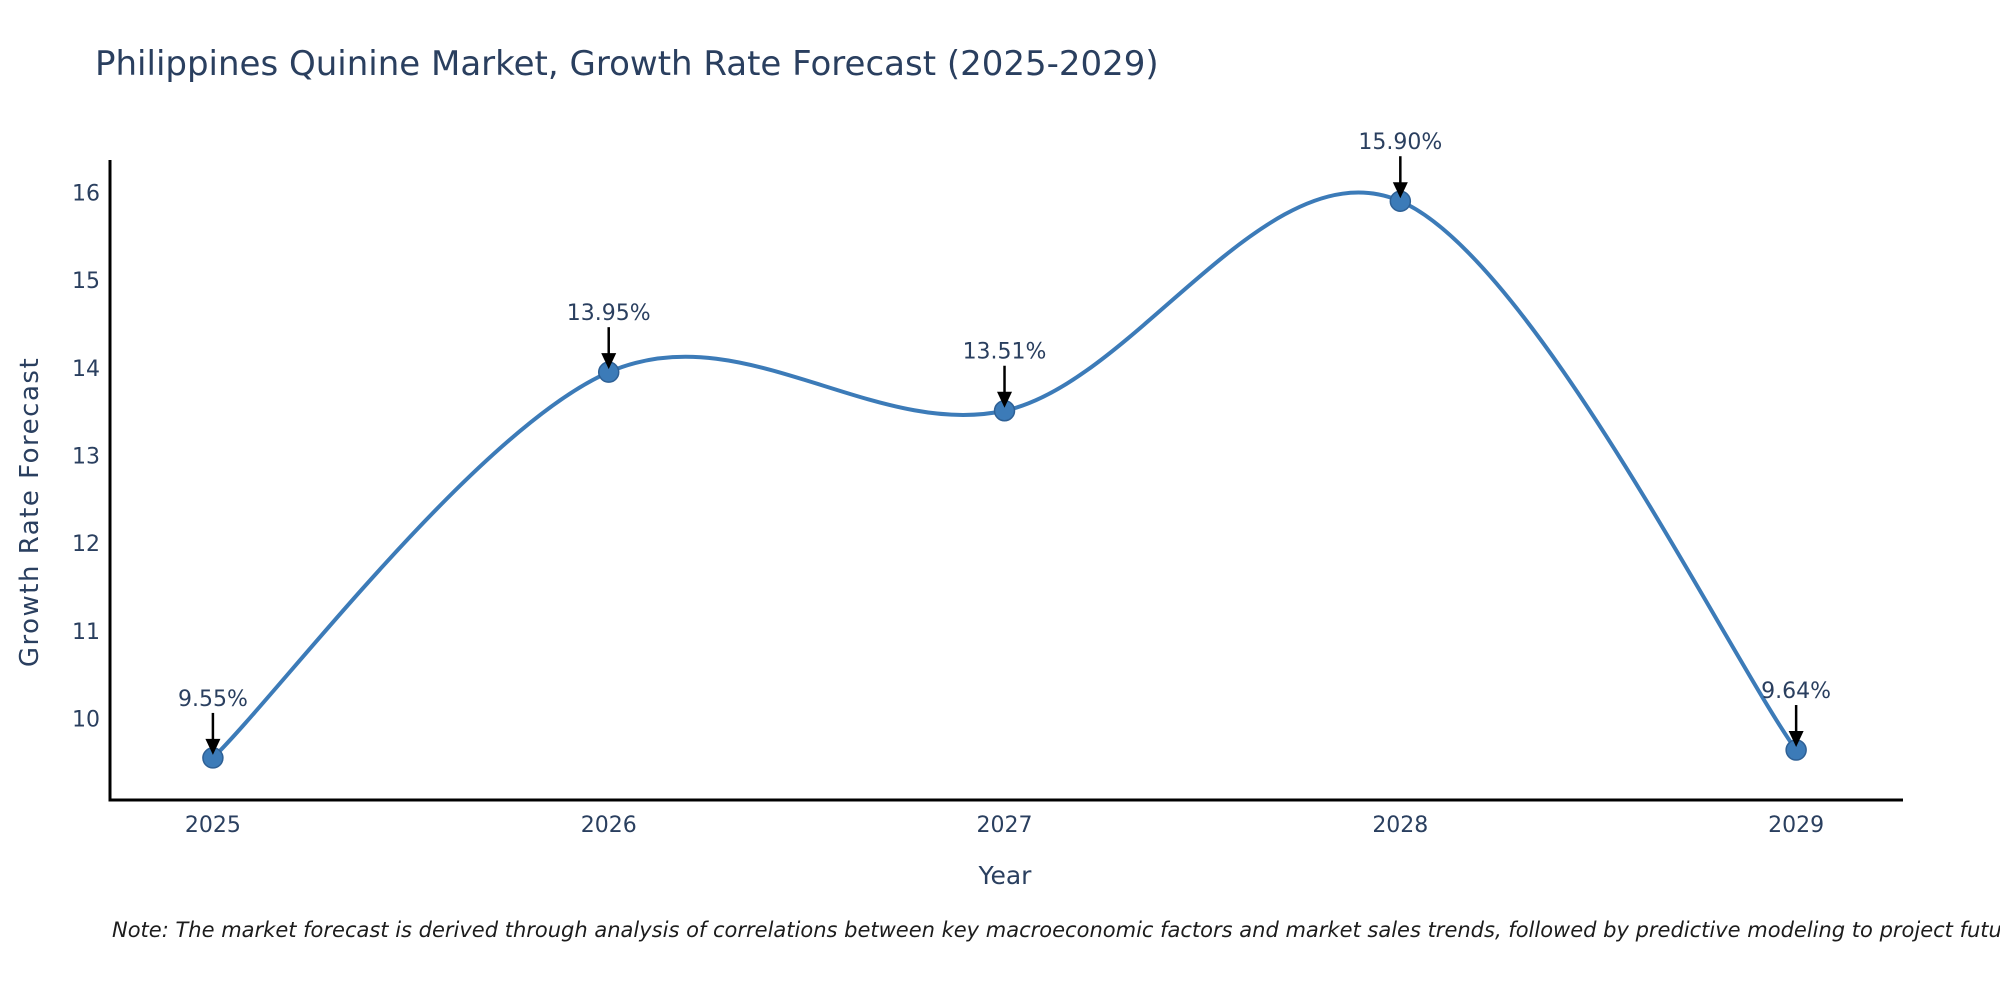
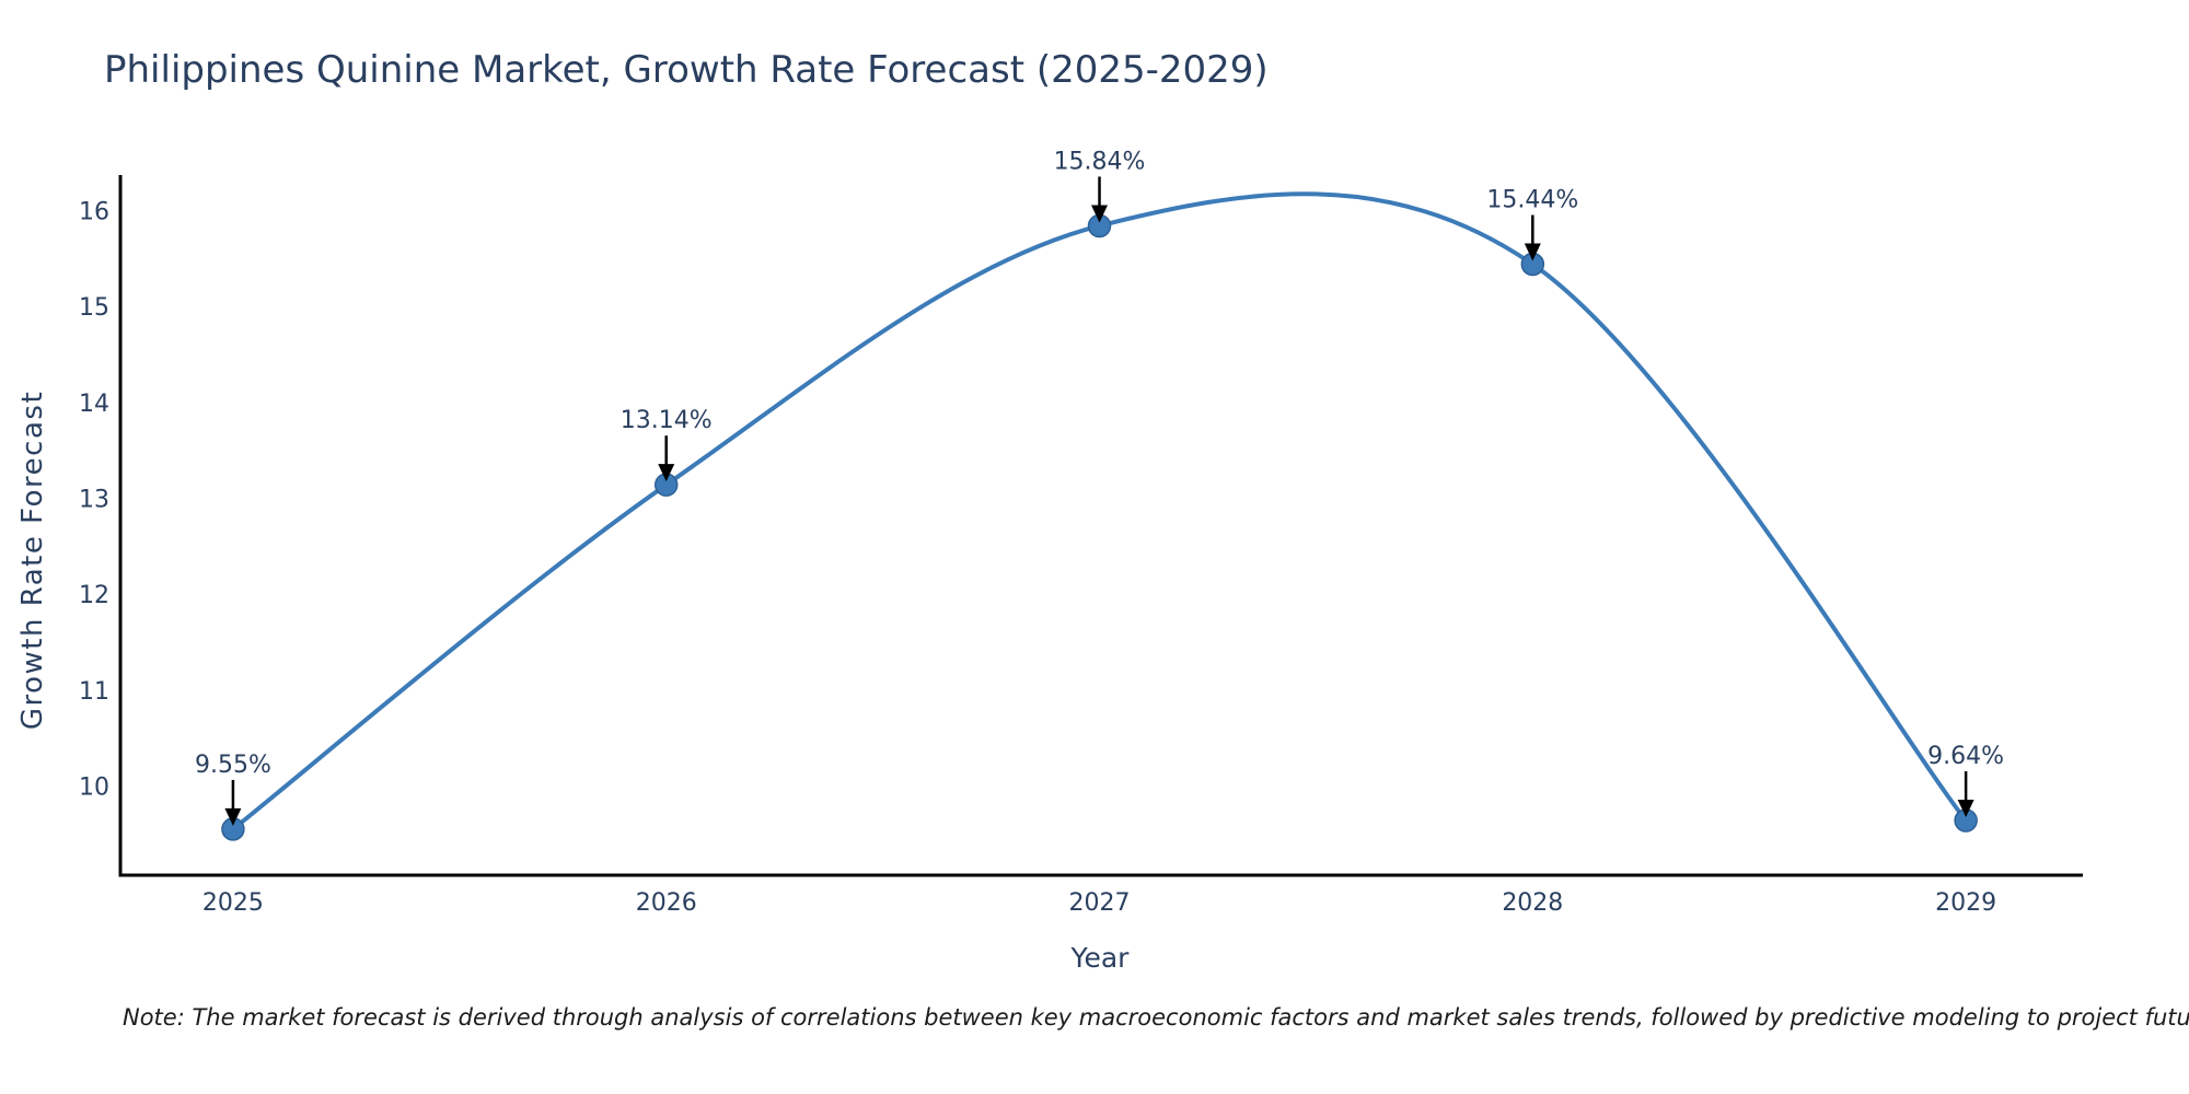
2026: 13.95% -> 13.14%
2027: 13.51% -> 15.84%
2028: 15.90% -> 15.44%
